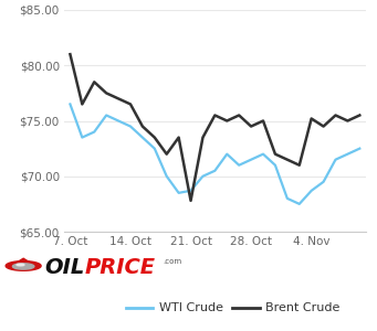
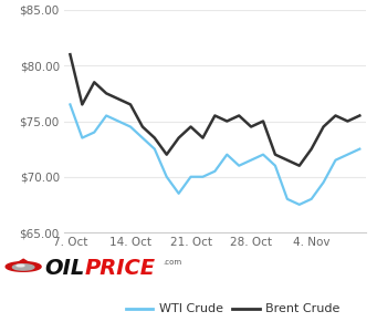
WTI Crude/21. Oct: $68.7 -> $70.0
Brent Crude/21. Oct: $67.8 -> $74.5
WTI Crude/4. Nov: $68.7 -> $68.0
Brent Crude/4. Nov: $75.2 -> $72.5
